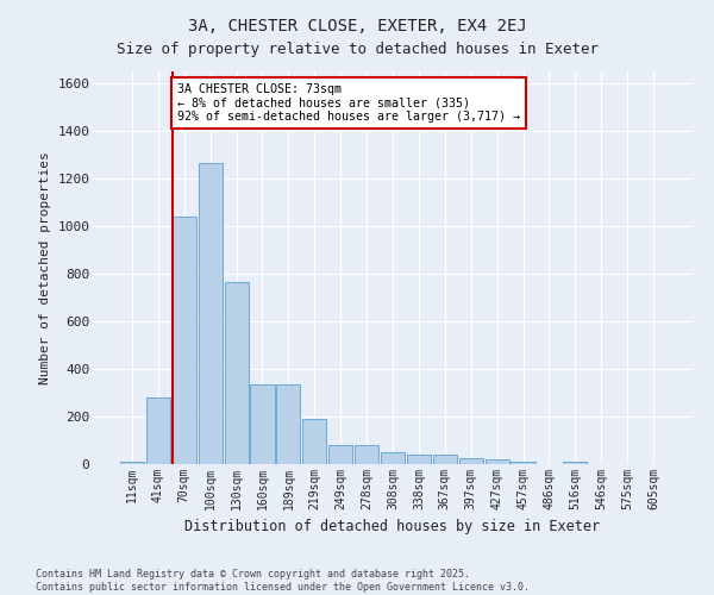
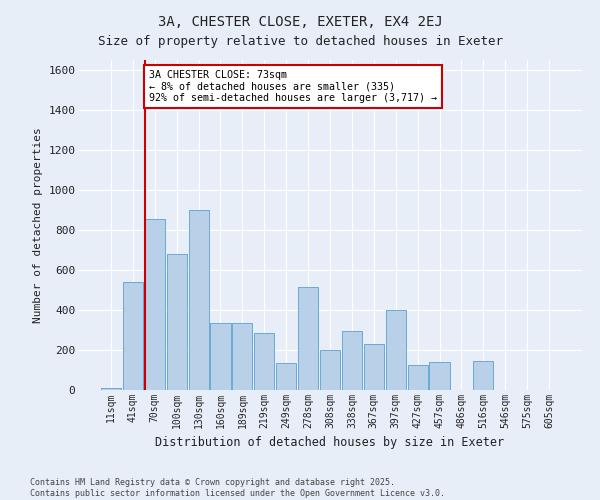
41sqm: 280 -> 540
70sqm: 1040 -> 855
100sqm: 1265 -> 680
130sqm: 765 -> 900
219sqm: 190 -> 285
249sqm: 80 -> 135
278sqm: 80 -> 515
308sqm: 50 -> 200
338sqm: 38 -> 295
367sqm: 38 -> 230
397sqm: 25 -> 400
427sqm: 18 -> 125
457sqm: 12 -> 140
516sqm: 12 -> 145
